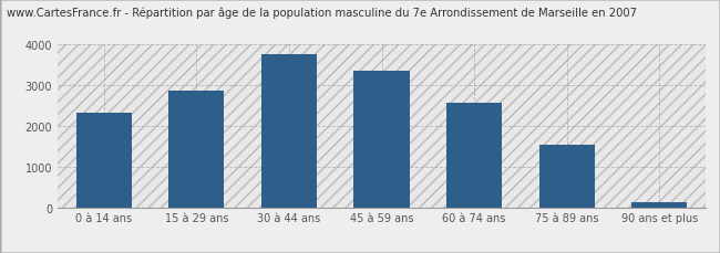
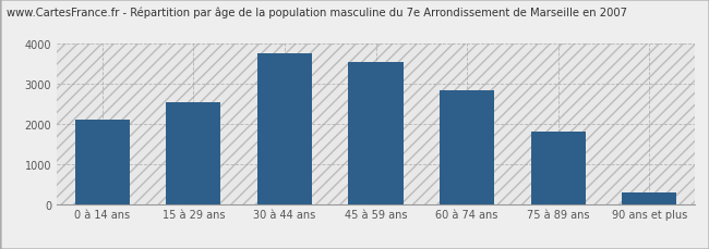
0 à 14 ans: 2320 -> 2100
15 à 29 ans: 2860 -> 2550
45 à 59 ans: 3360 -> 3550
60 à 74 ans: 2570 -> 2850
75 à 89 ans: 1540 -> 1800
90 ans et plus: 130 -> 300
